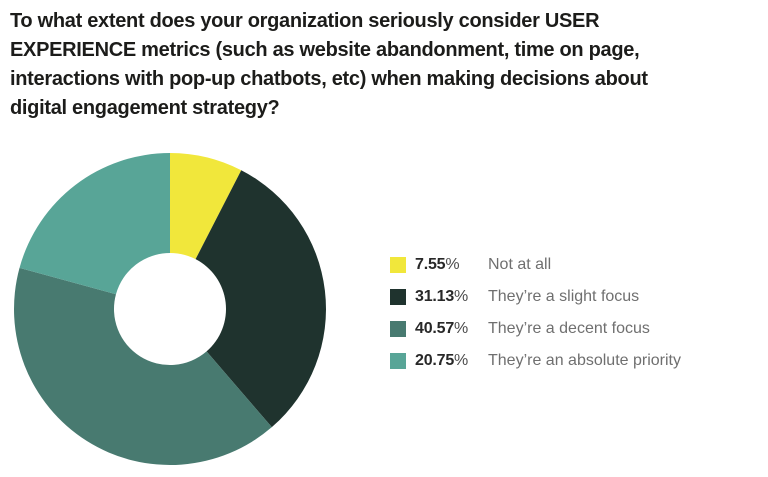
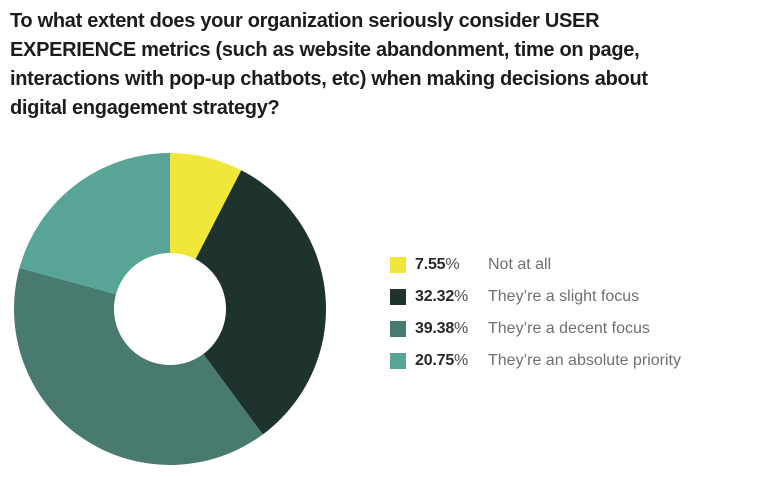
They’re a slight focus: 31.13 -> 32.32
They’re a decent focus: 40.57 -> 39.38
